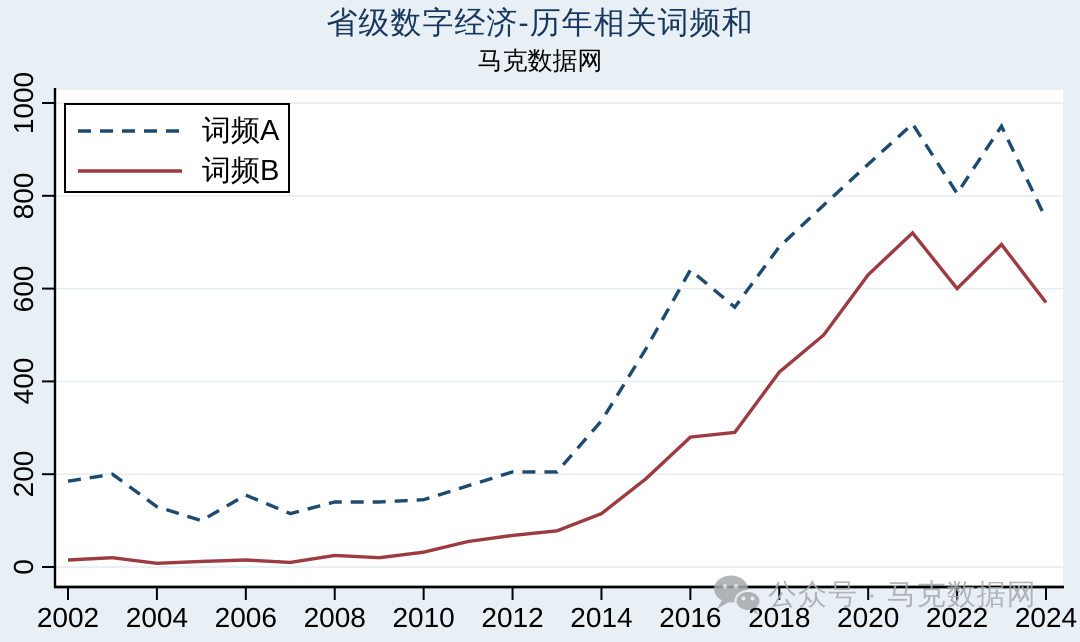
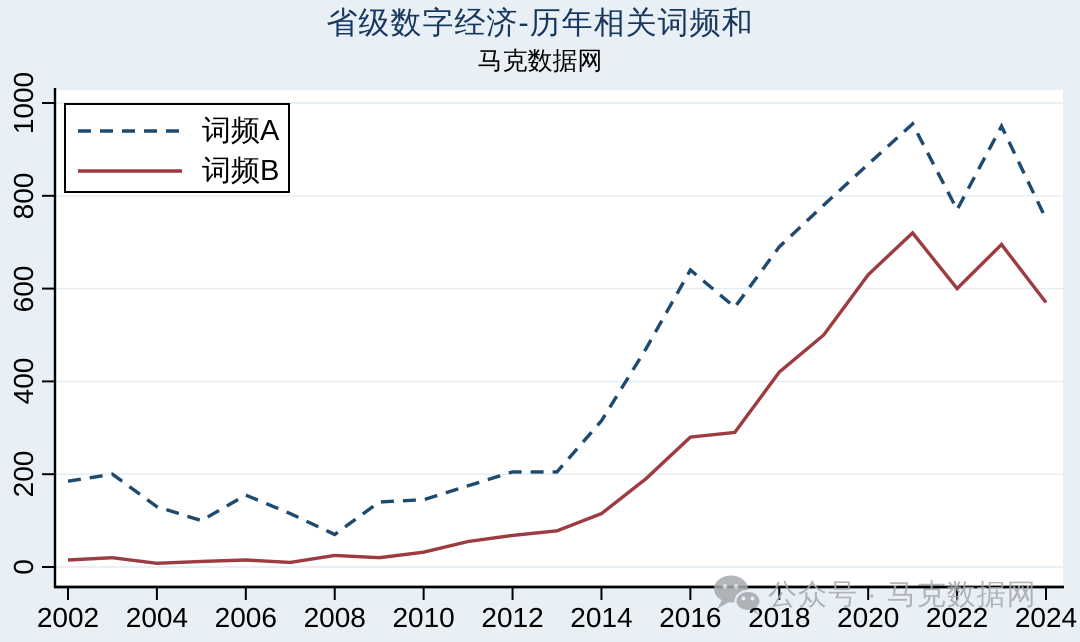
词频A/2008: 140 -> 70
词频A/2022: 800 -> 770
